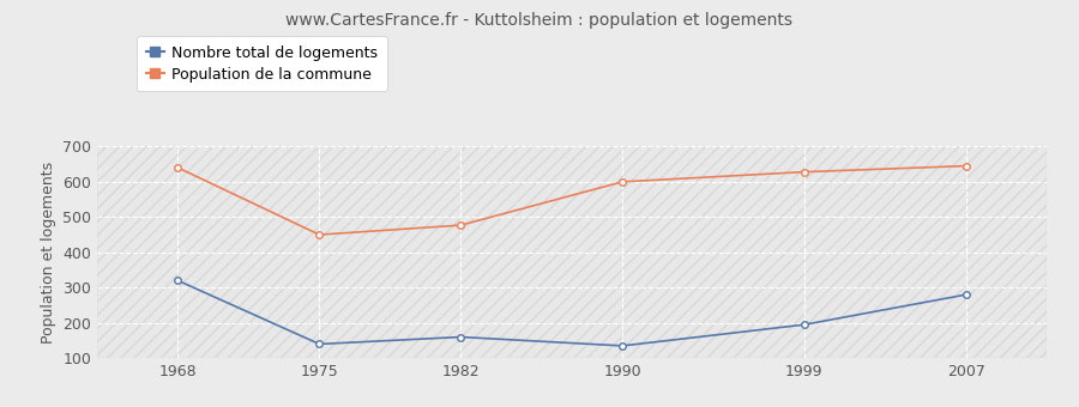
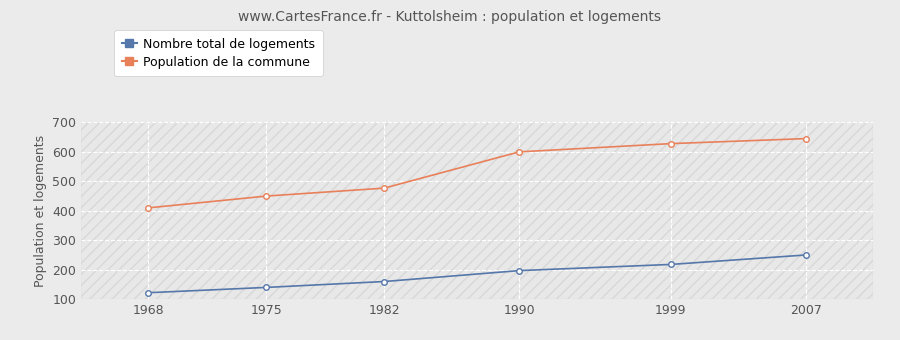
Population de la commune/1968: 640 -> 410
Nombre total de logements/1968: 320 -> 122
Nombre total de logements/1990: 135 -> 197
Nombre total de logements/1999: 195 -> 218
Nombre total de logements/2007: 280 -> 250
